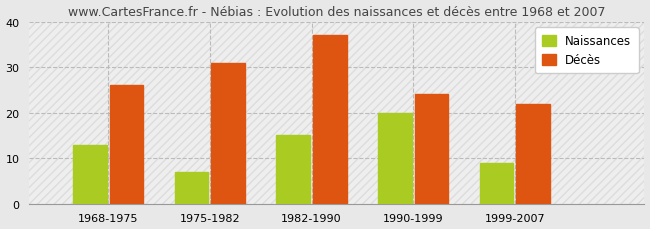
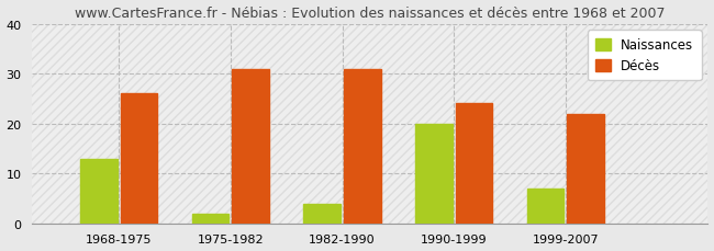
Naissances/1975-1982: 7 -> 2
Naissances/1982-1990: 15 -> 4
Décès/1982-1990: 37 -> 31
Naissances/1999-2007: 9 -> 7
